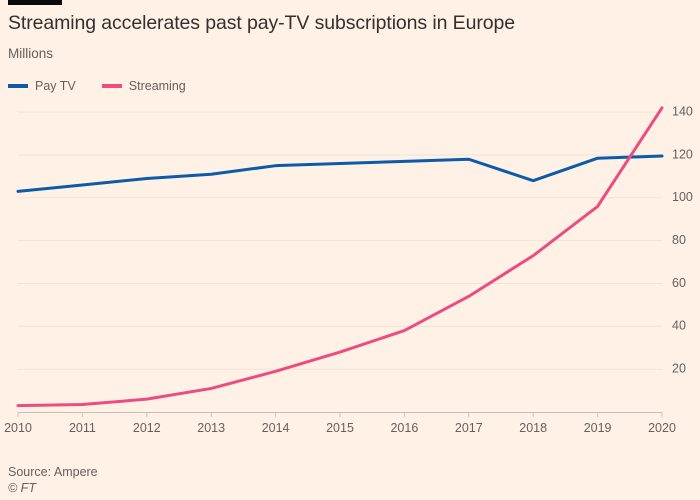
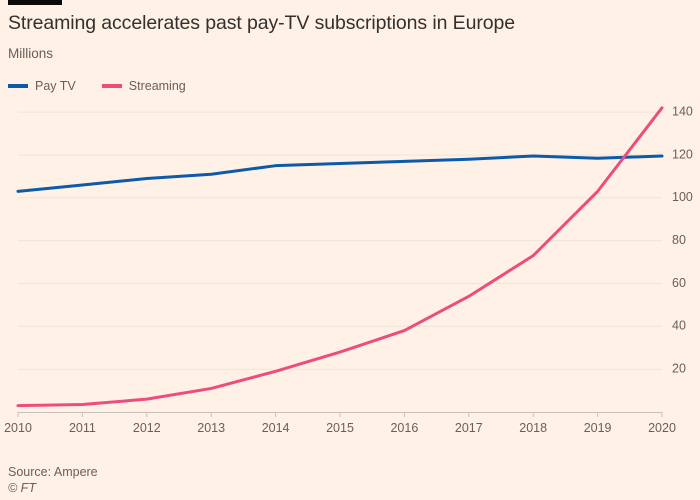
Pay TV/2018: 108 -> 120
Streaming/2019: 96 -> 103
